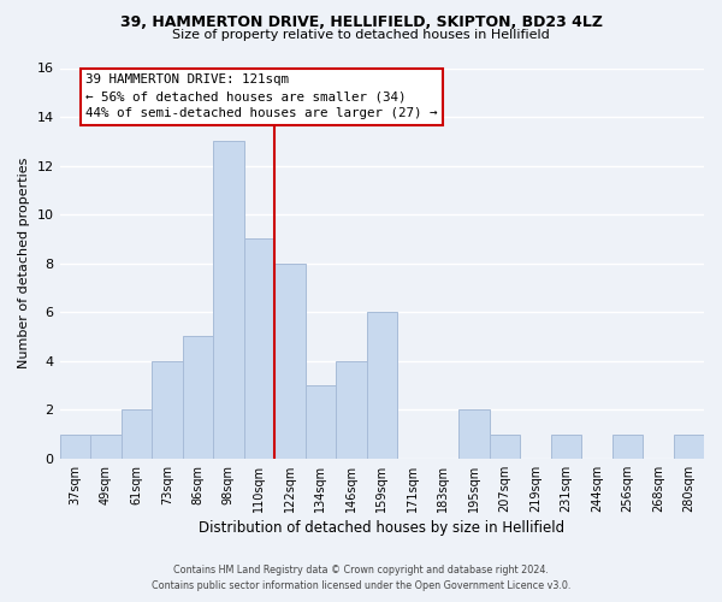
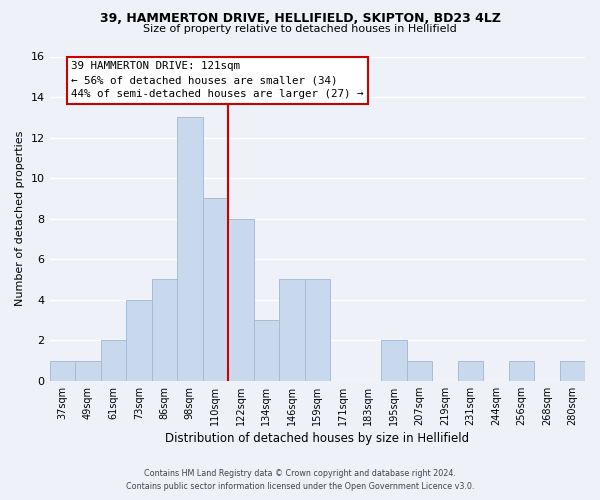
146sqm: 4 -> 5
159sqm: 6 -> 5
